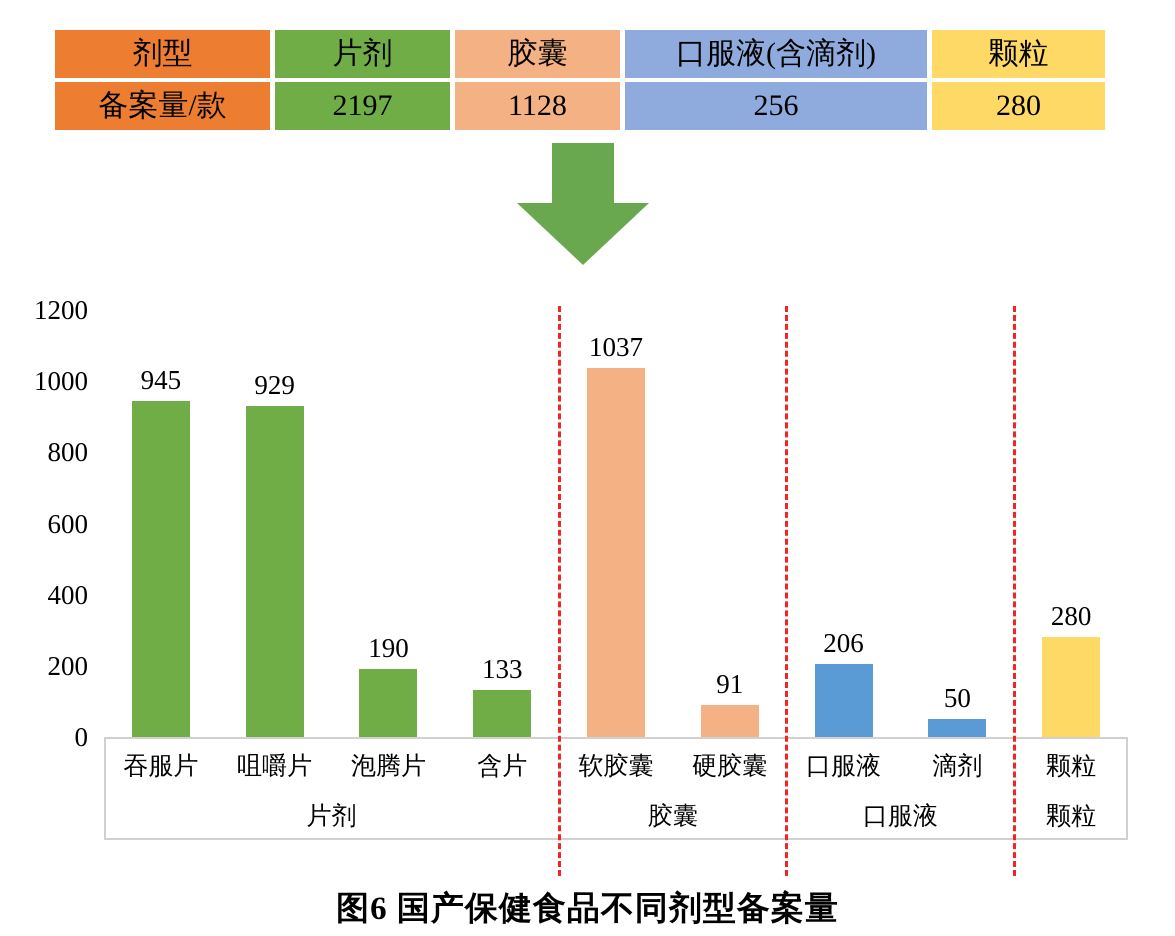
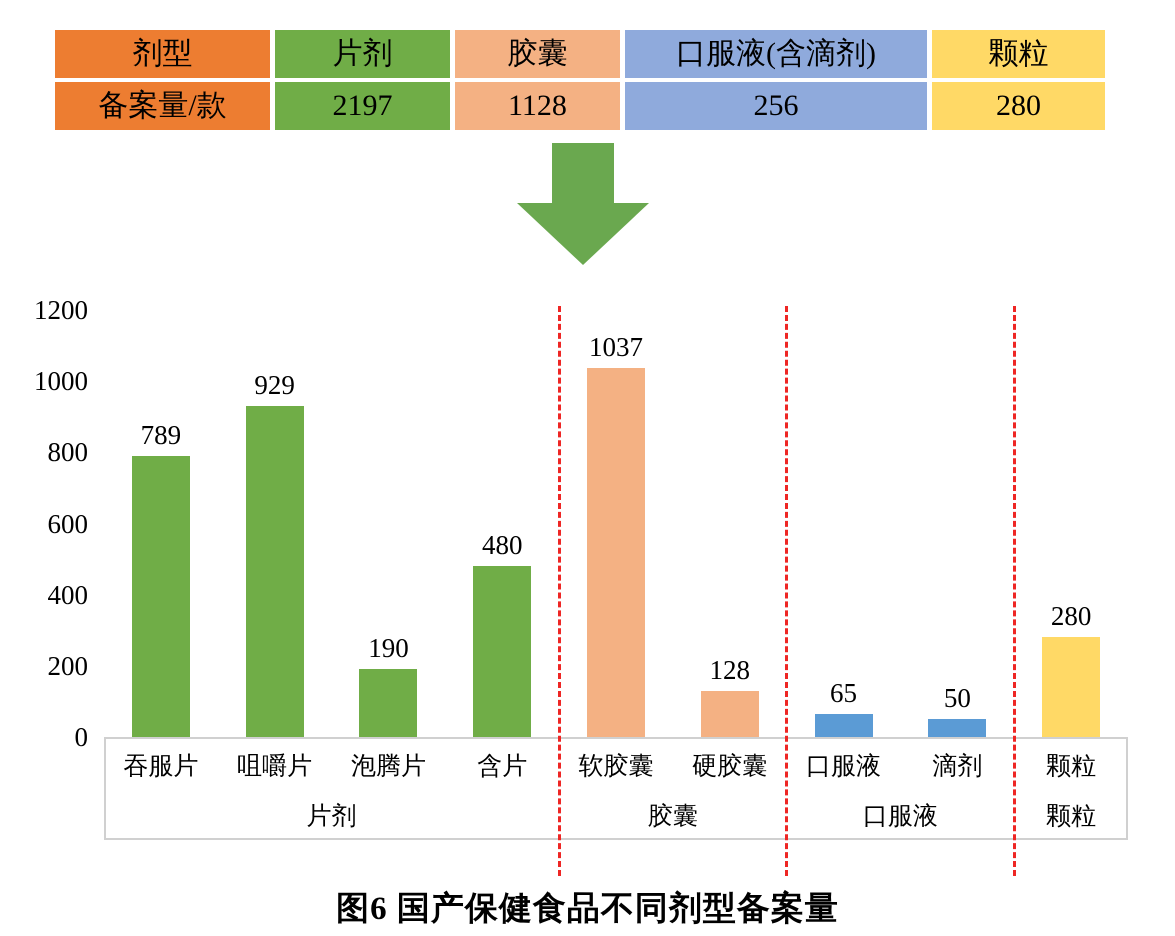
吞服片: 945 -> 789
含片: 133 -> 480
硬胶囊: 91 -> 128
口服液: 206 -> 65
